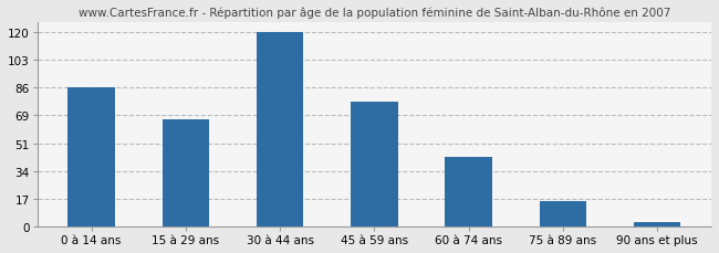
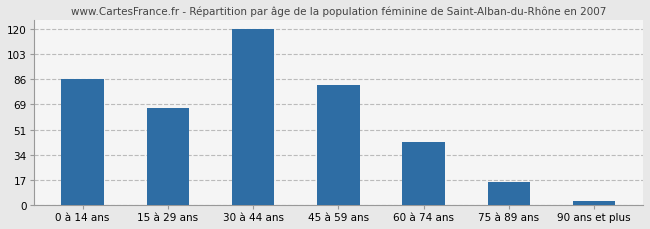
45 à 59 ans: 77 -> 82
